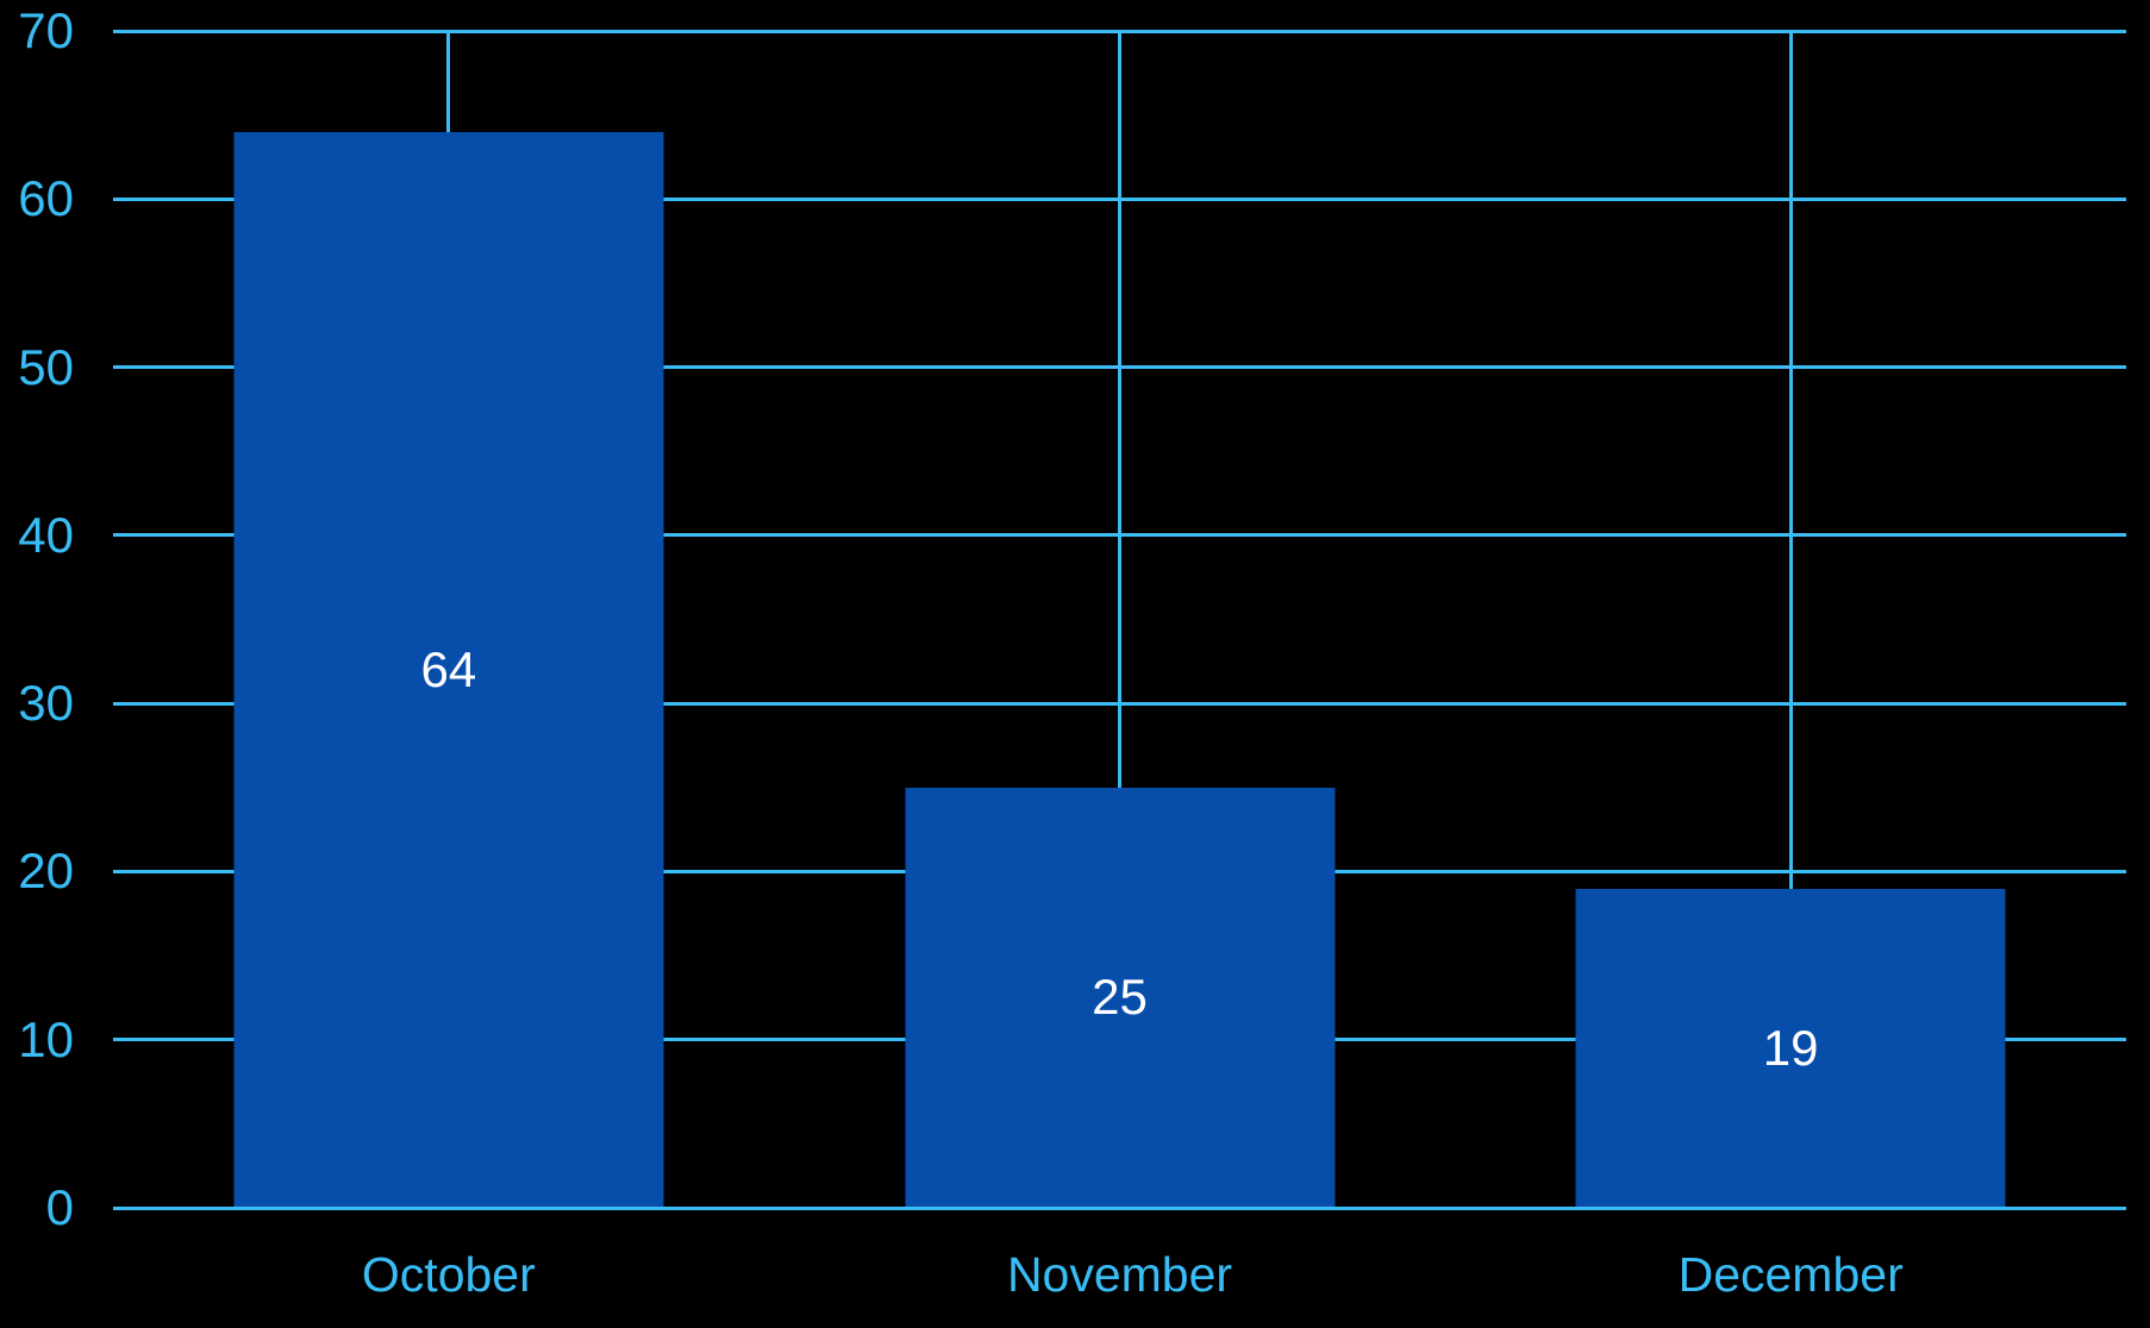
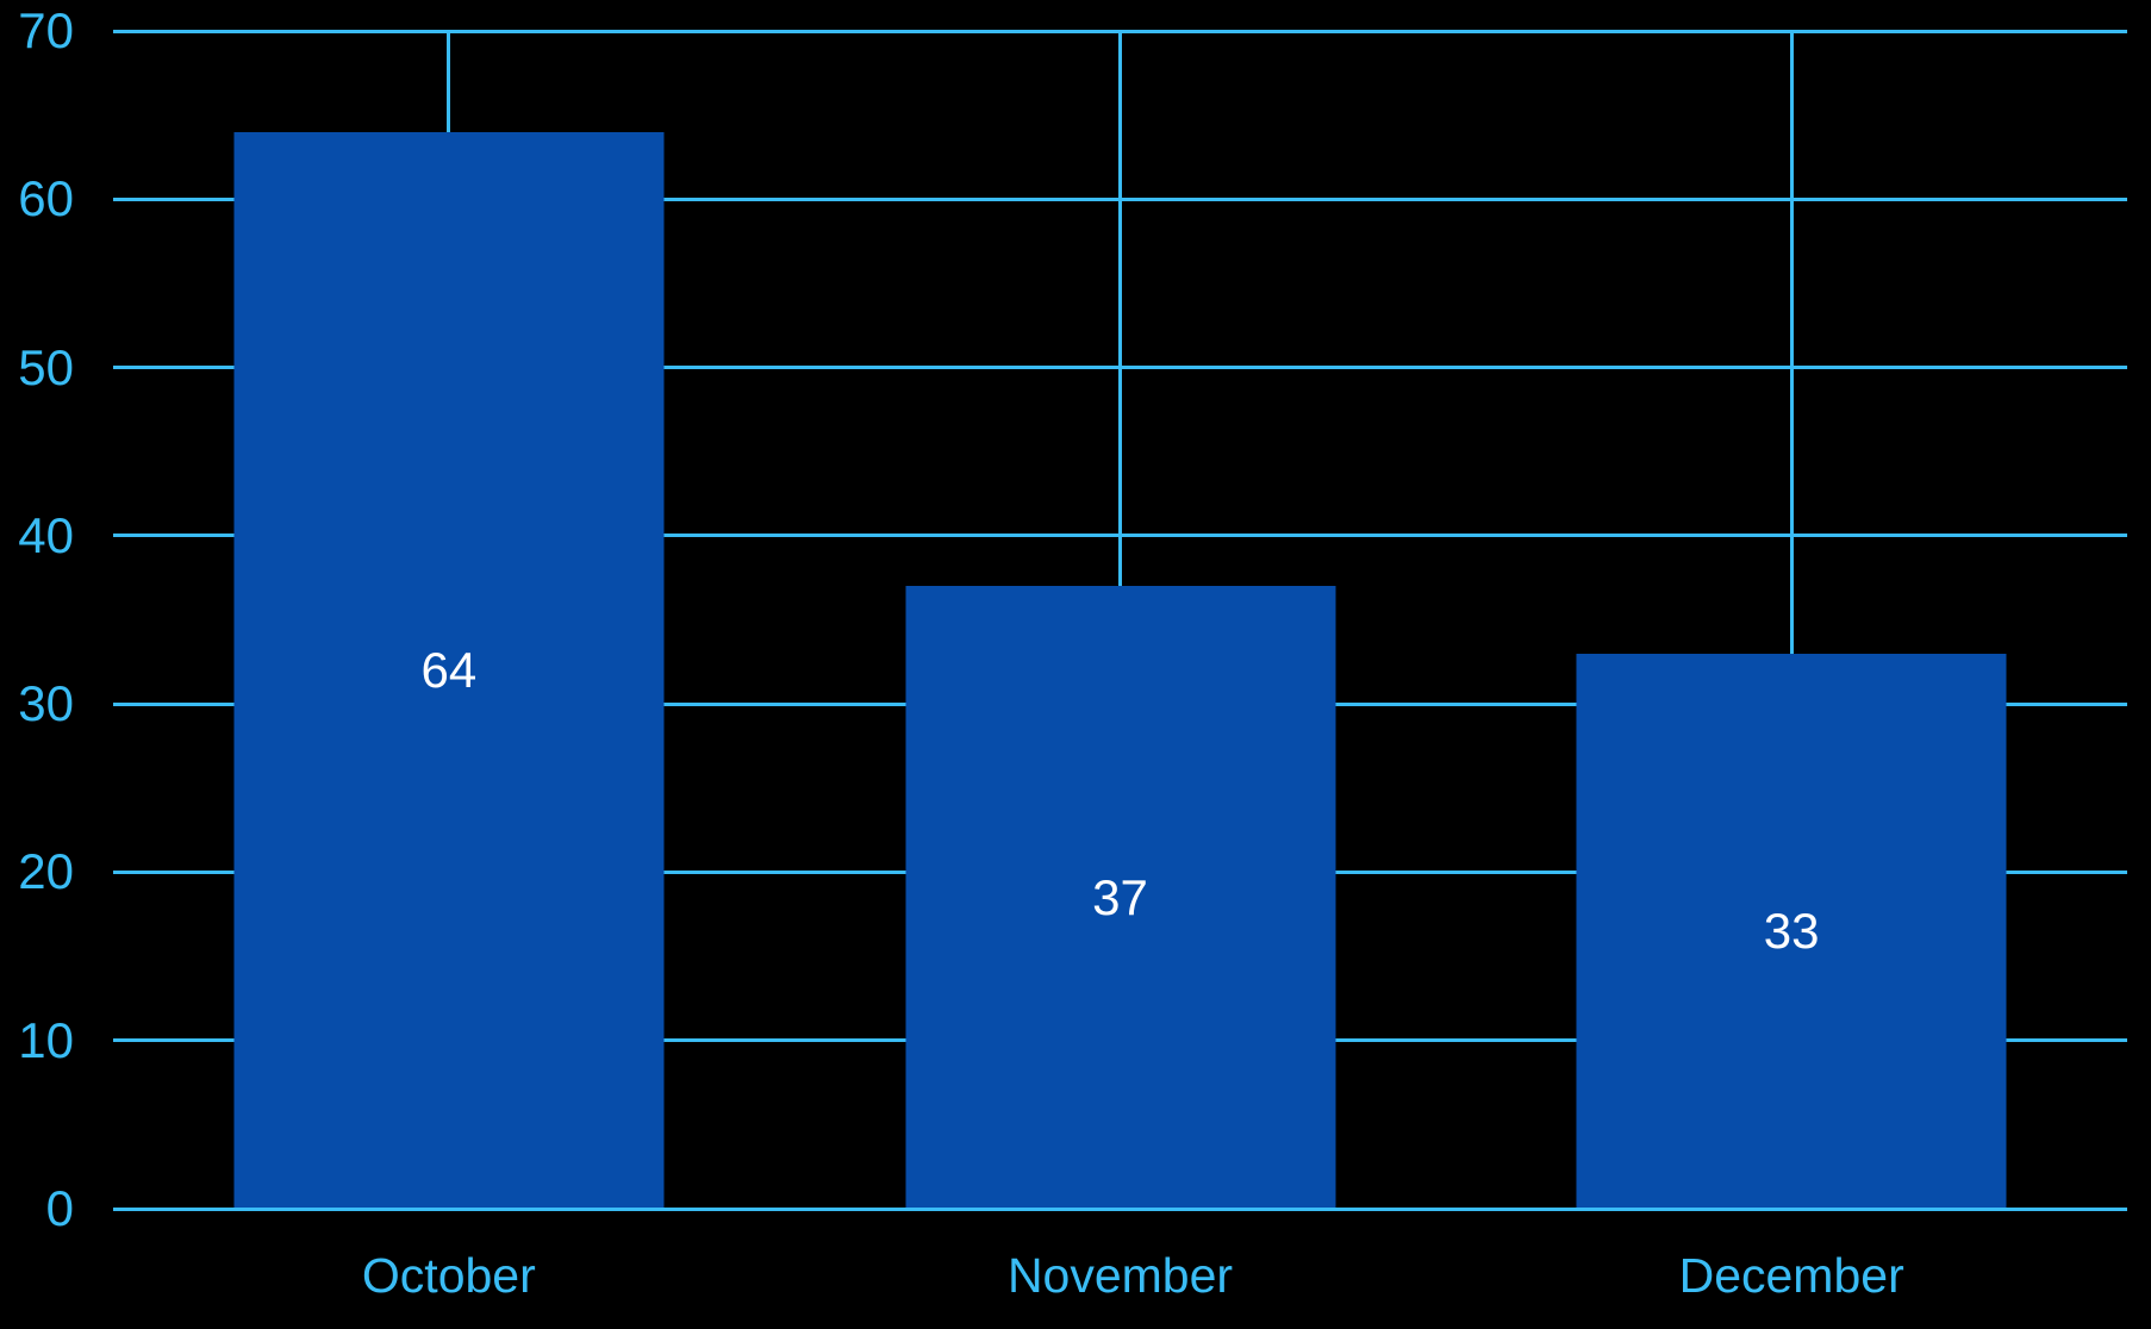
November: 25 -> 37
December: 19 -> 33
